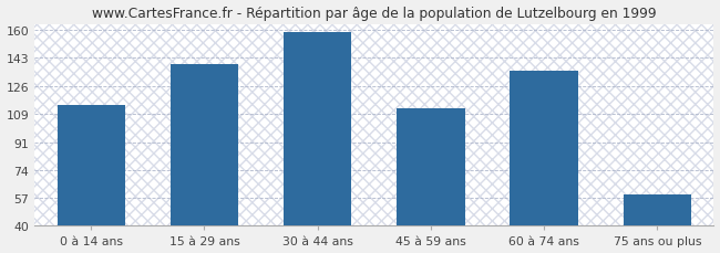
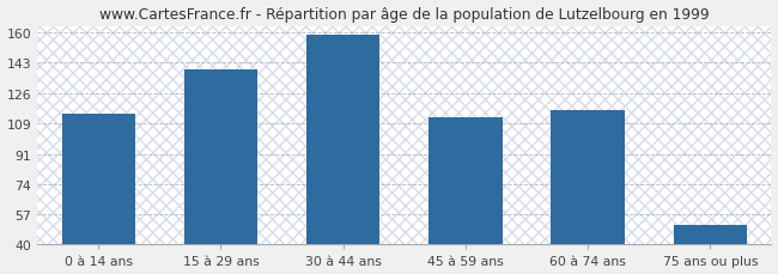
60 à 74 ans: 135 -> 116
75 ans ou plus: 59 -> 51
